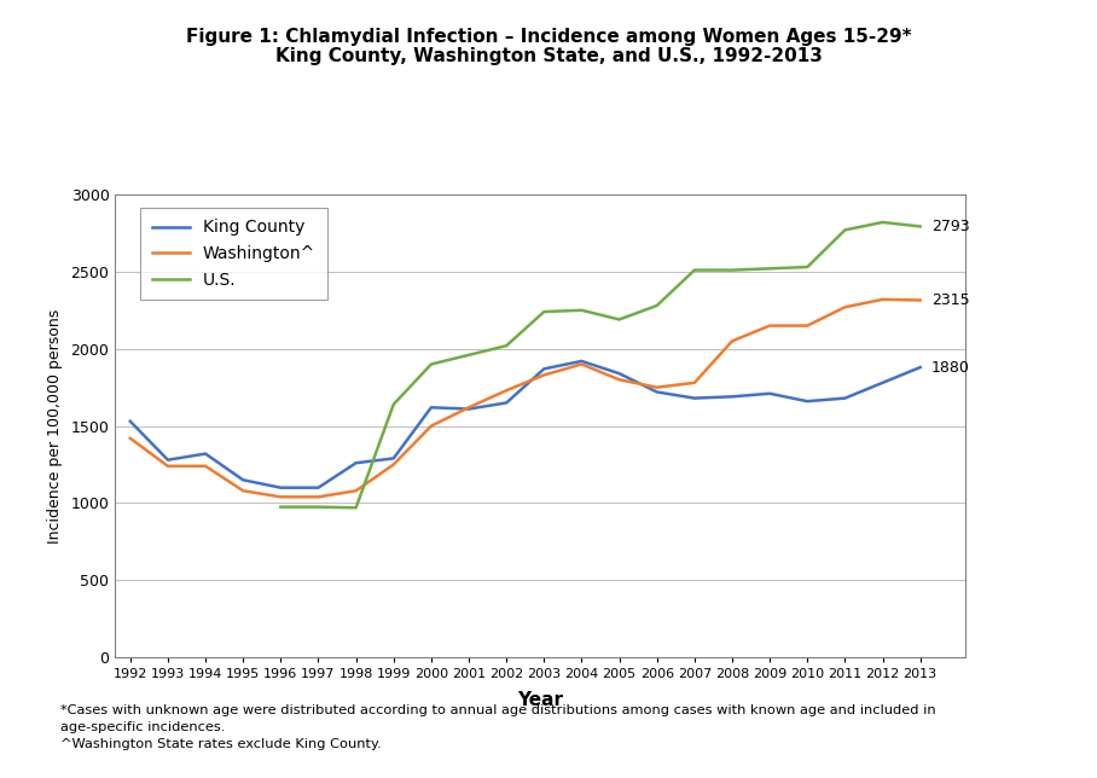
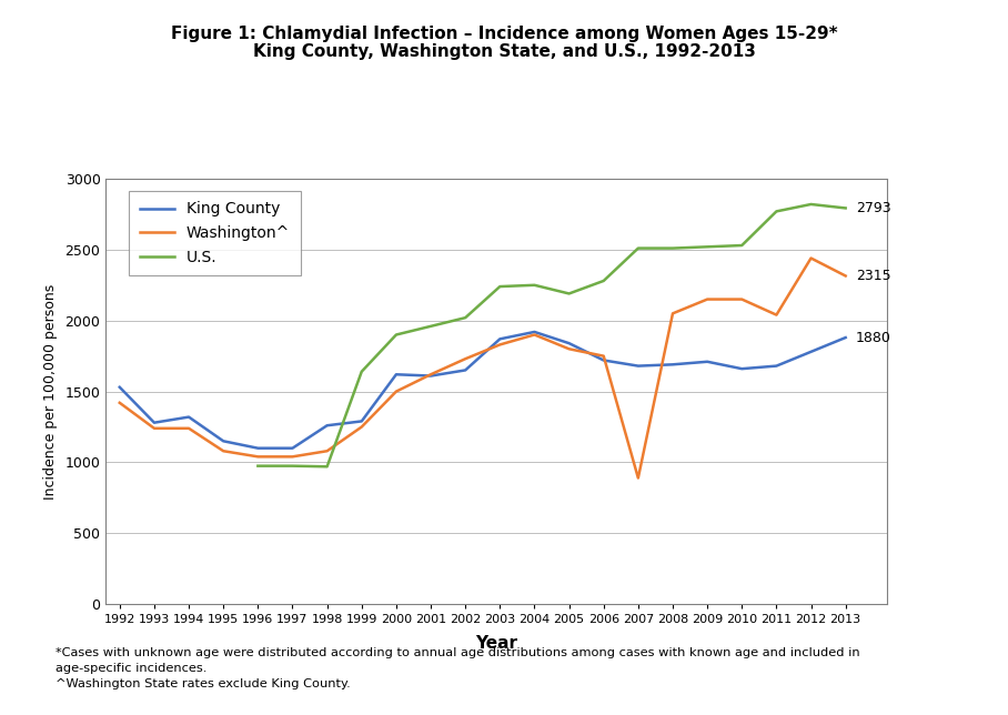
Washington^/2007: 1780 -> 890
Washington^/2011: 2270 -> 2040
Washington^/2012: 2320 -> 2440
